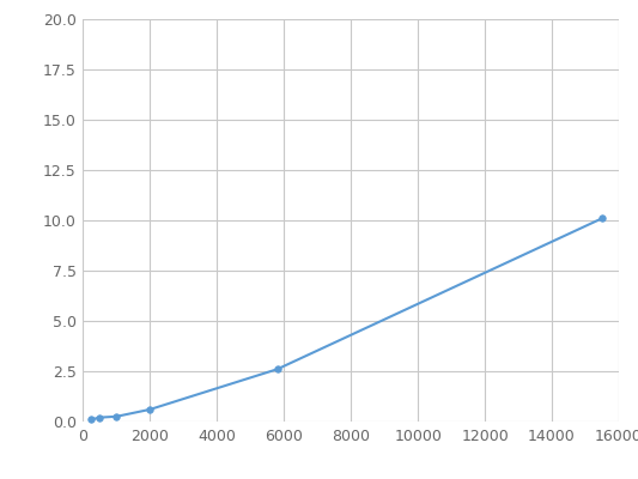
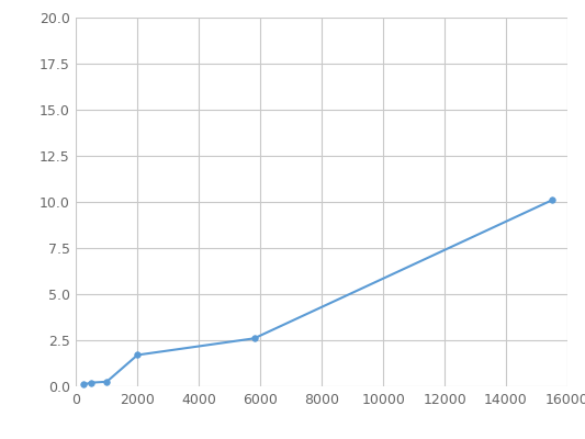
2000: 0.6 -> 1.7
